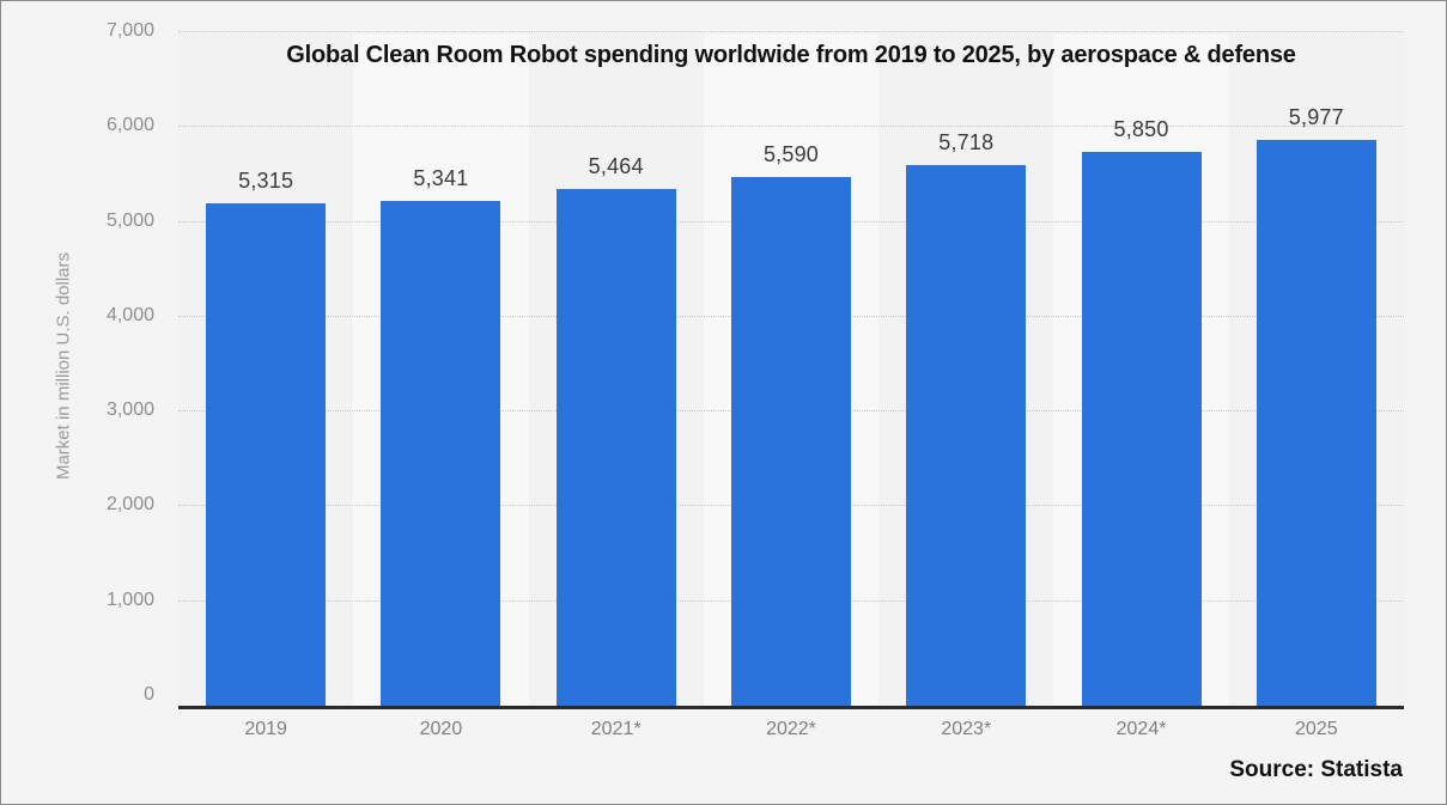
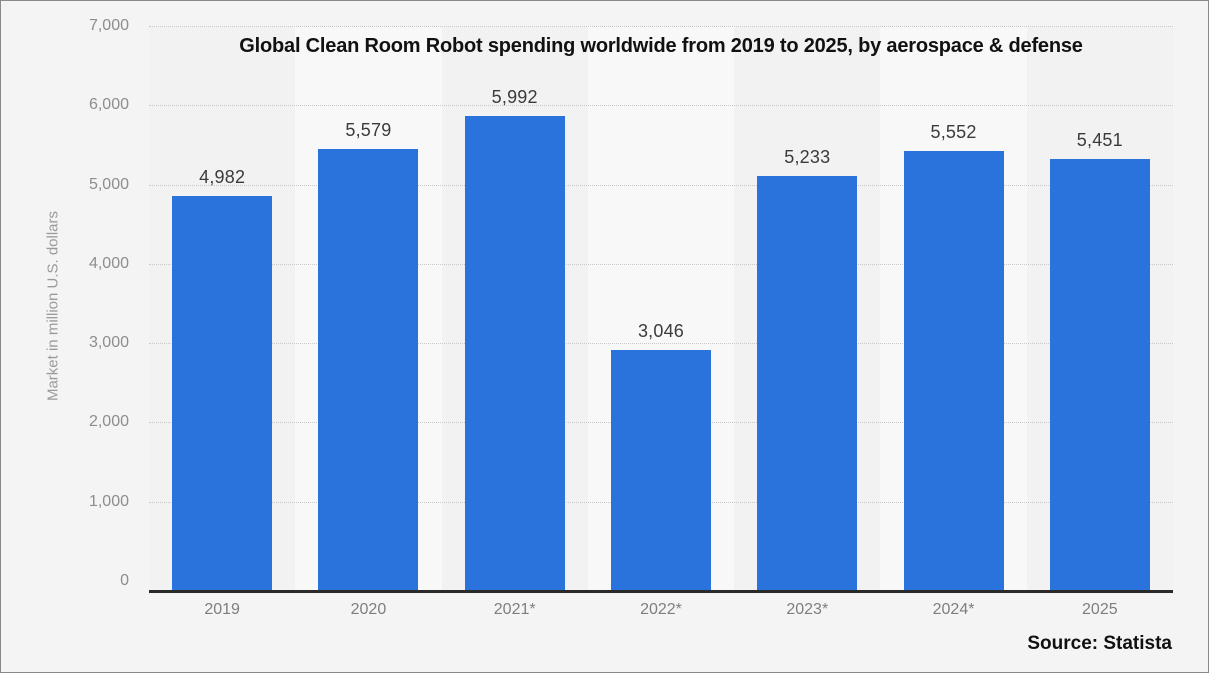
2019: 5,315 -> 4,982
2020: 5,341 -> 5,579
2021*: 5,464 -> 5,992
2022*: 5,590 -> 3,046
2023*: 5,718 -> 5,233
2024*: 5,850 -> 5,552
2025: 5,977 -> 5,451
